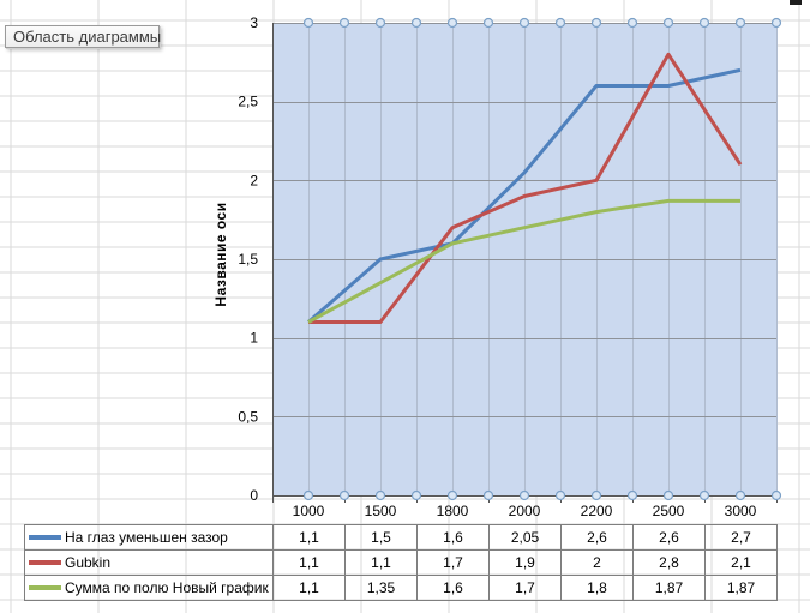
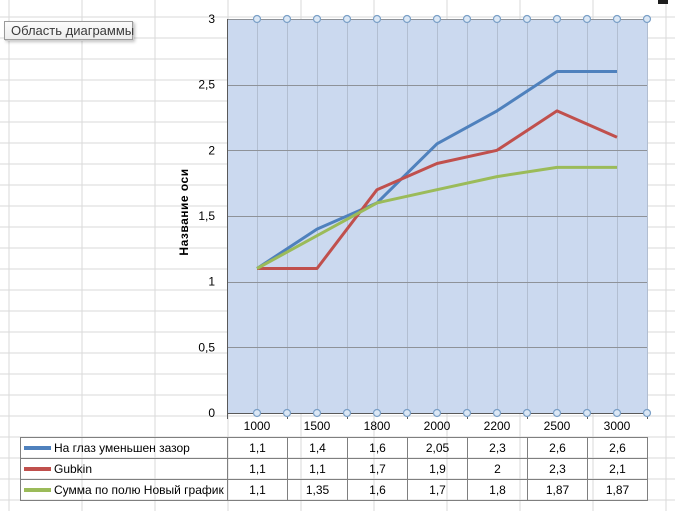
На глаз уменьшен зазор/1500: 1,5 -> 1,4
На глаз уменьшен зазор/2200: 2,6 -> 2,3
Gubkin/2500: 2,8 -> 2,3
На глаз уменьшен зазор/3000: 2,7 -> 2,6
